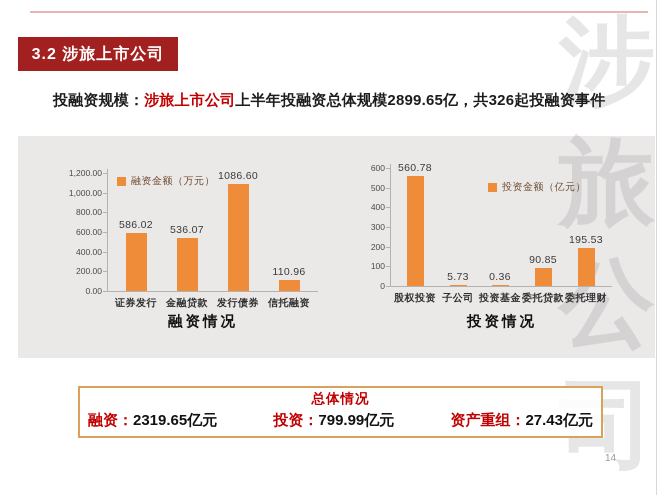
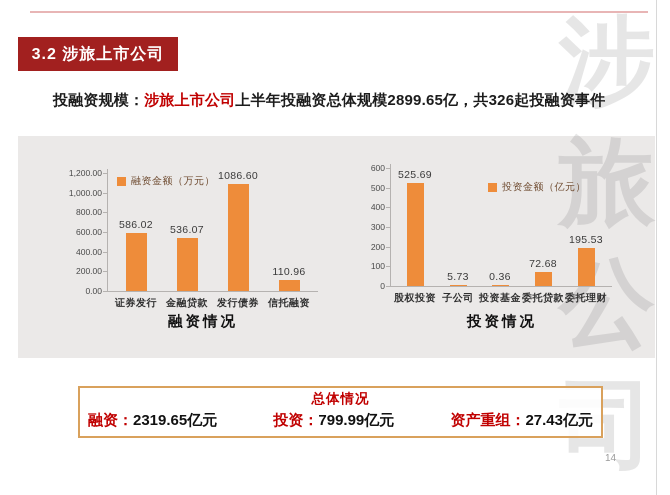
投资情况/股权投资: 560.78 -> 525.69
投资情况/委托贷款: 90.85 -> 72.68
